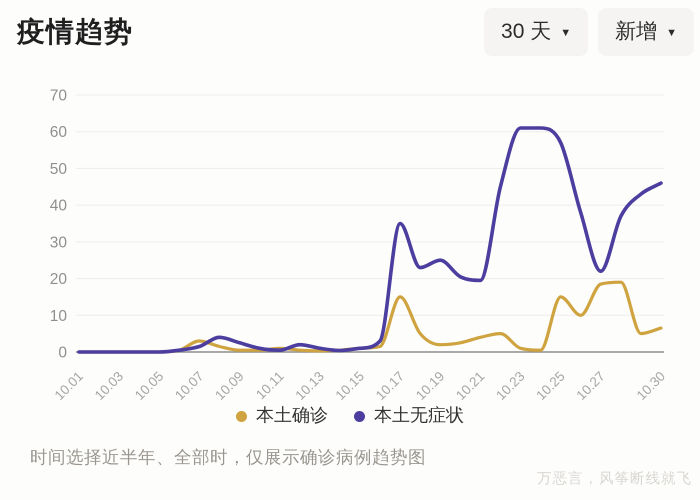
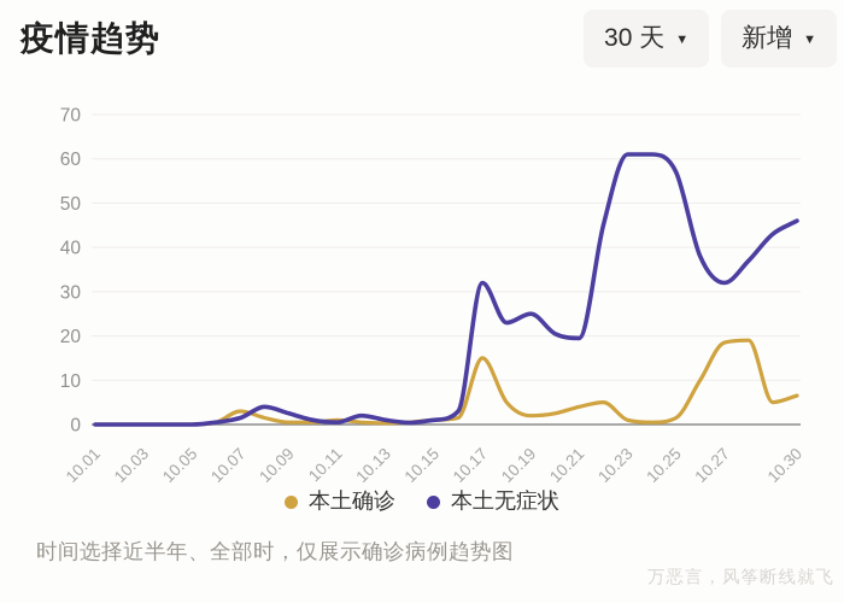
本土无症状/10.17: 35 -> 32
本土确诊/10.25: 15 -> 2
本土无症状/10.27: 22 -> 32
